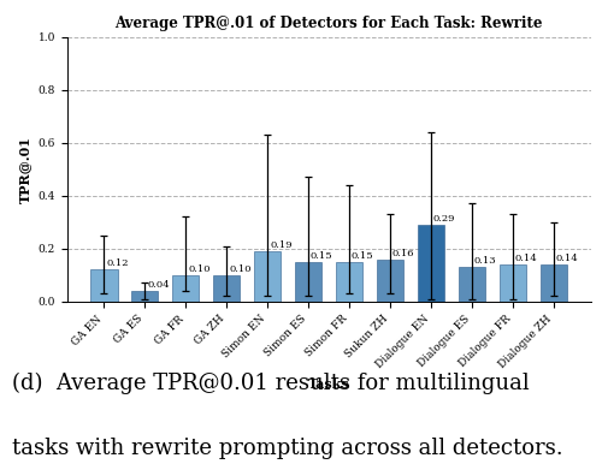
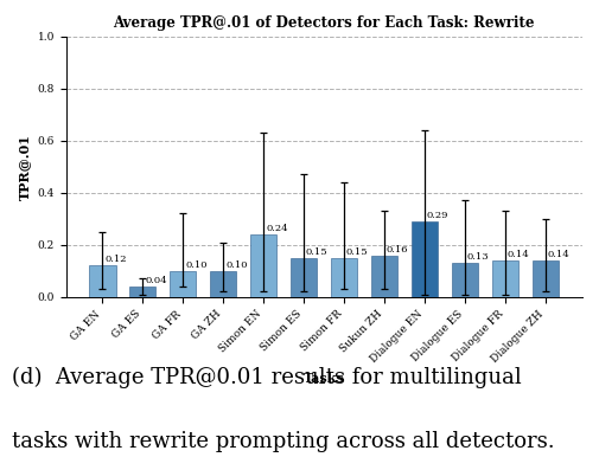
Simon EN: 0.19 -> 0.24
